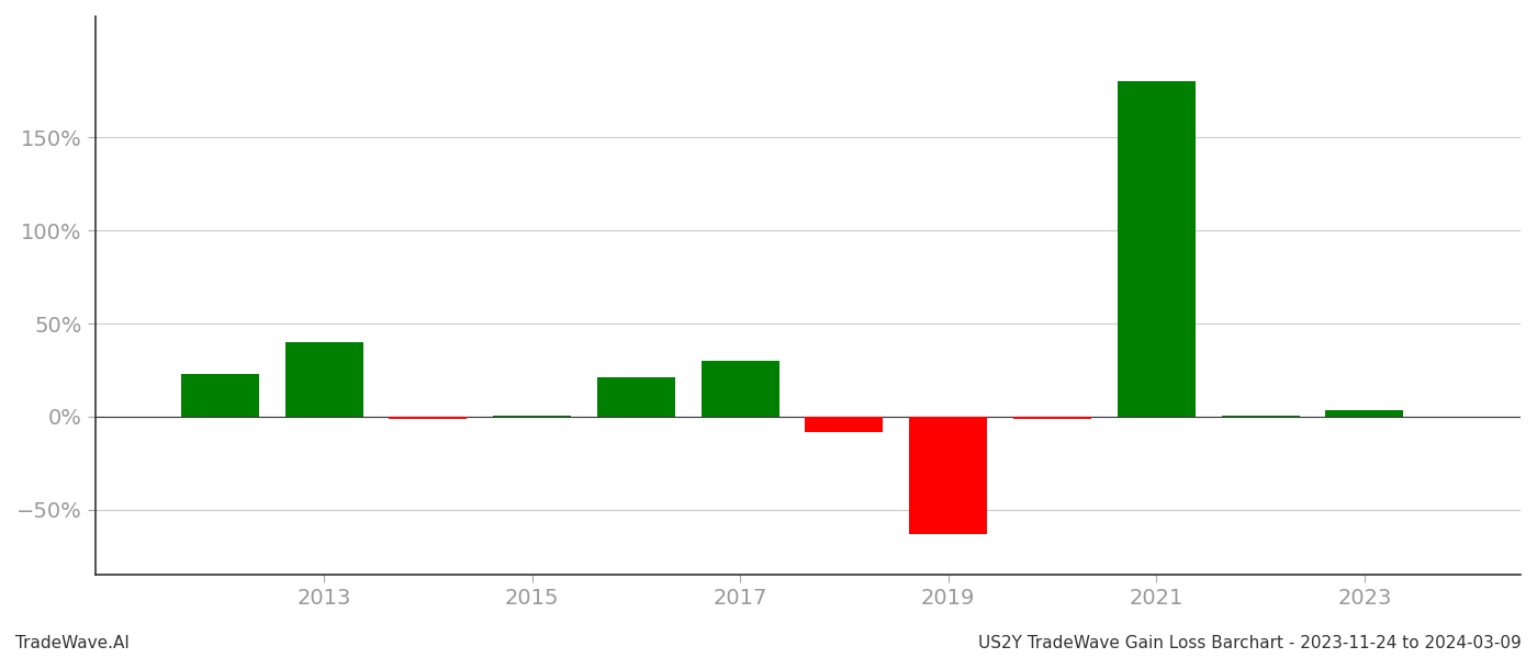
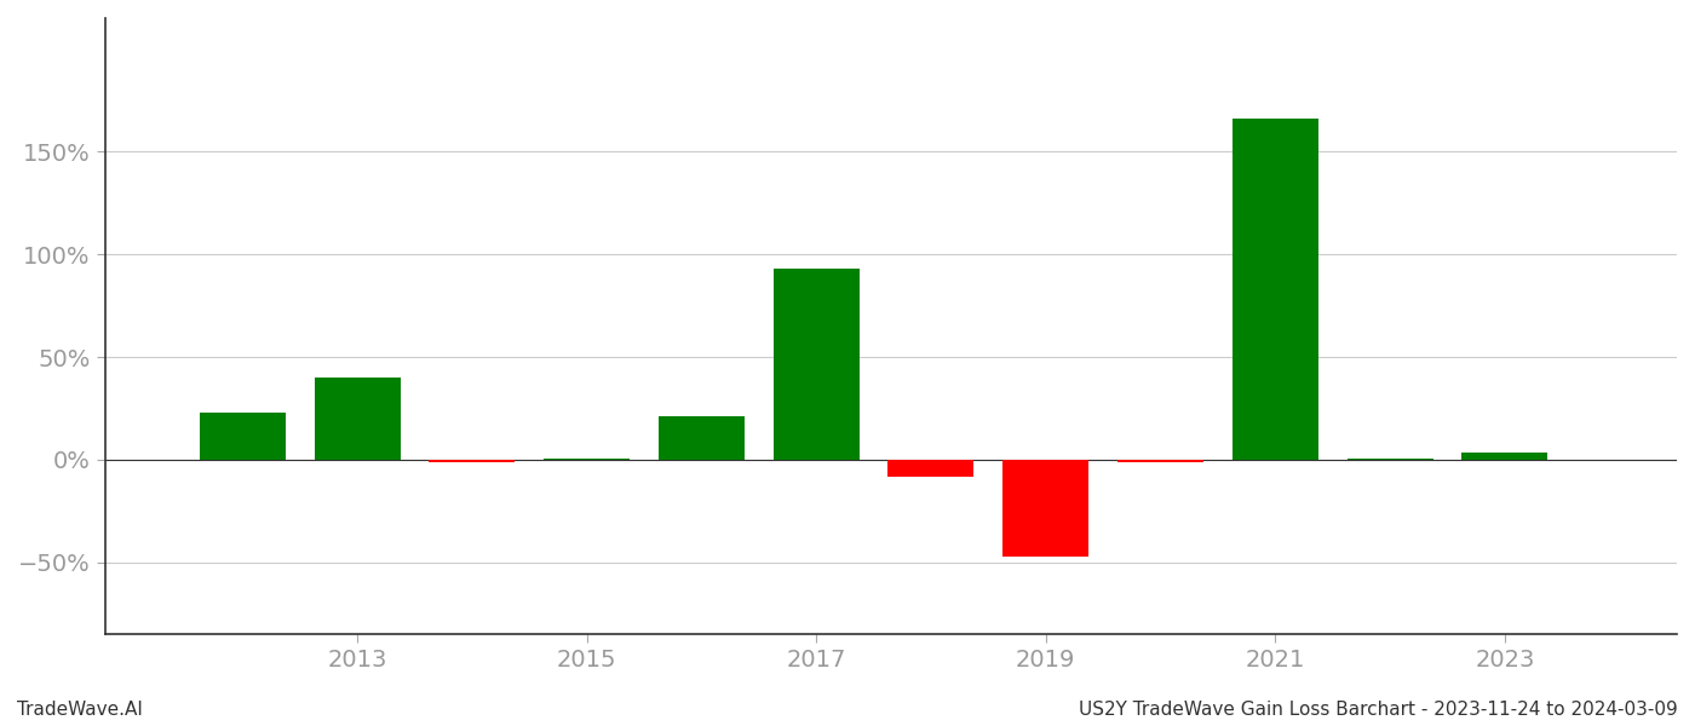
2017: 30% -> 93%
2019: -63% -> -47%
2021: 180% -> 166%
